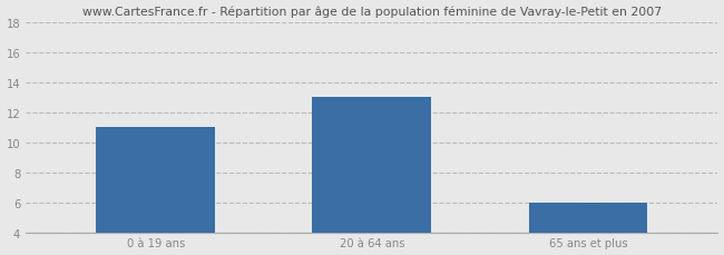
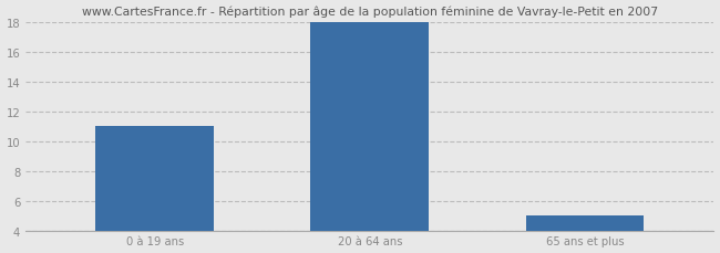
20 à 64 ans: 13 -> 18
65 ans et plus: 6 -> 5
